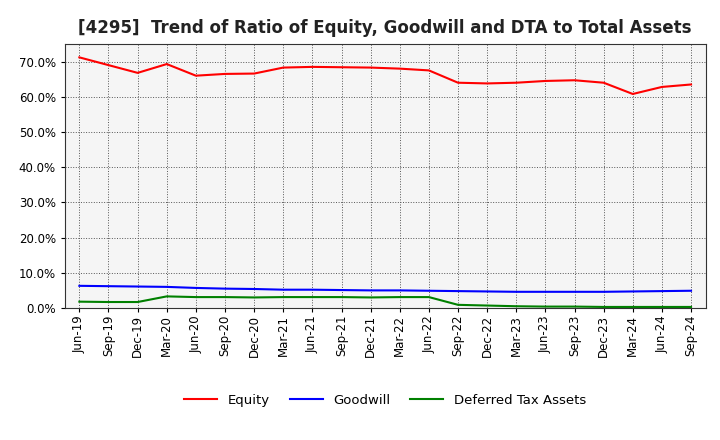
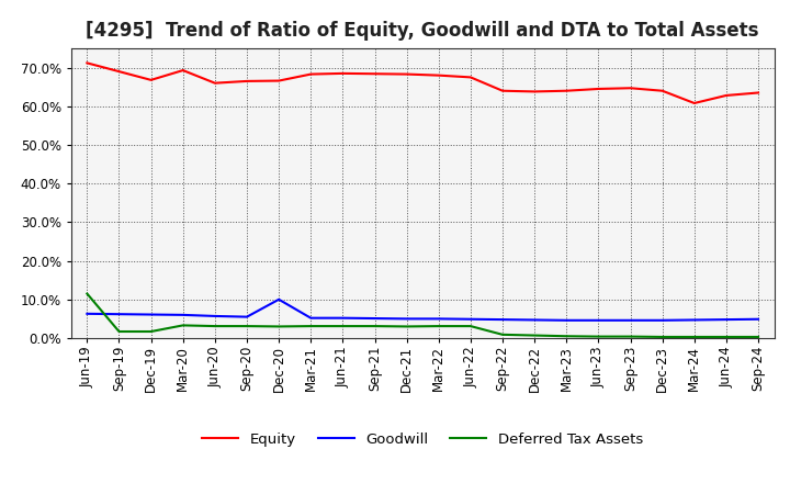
Deferred Tax Assets/Jun-19: 1.8% -> 11.5%
Goodwill/Dec-20: 5.4% -> 10.0%
